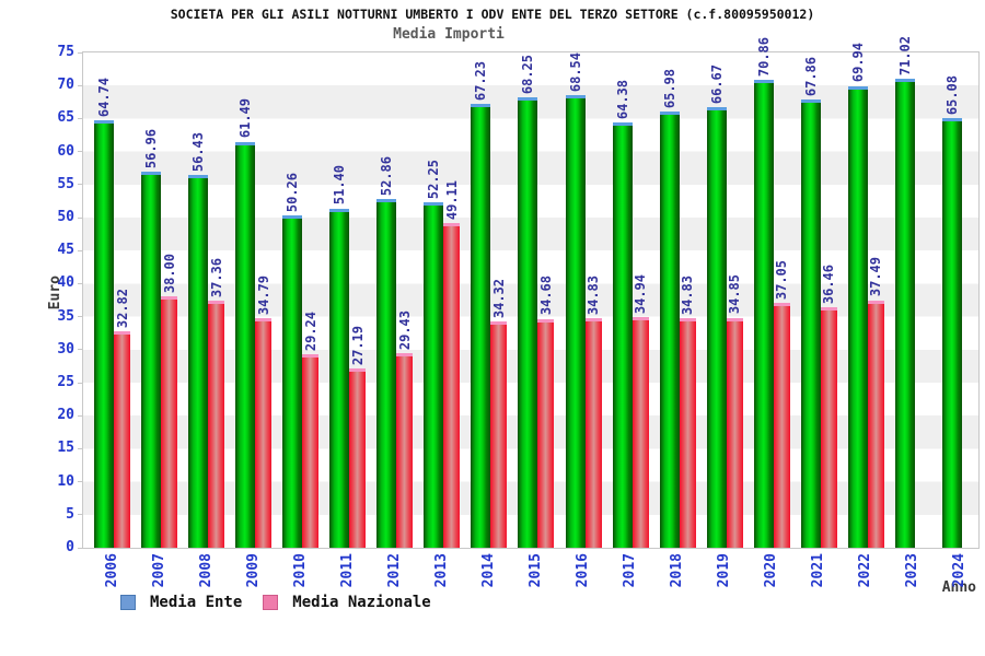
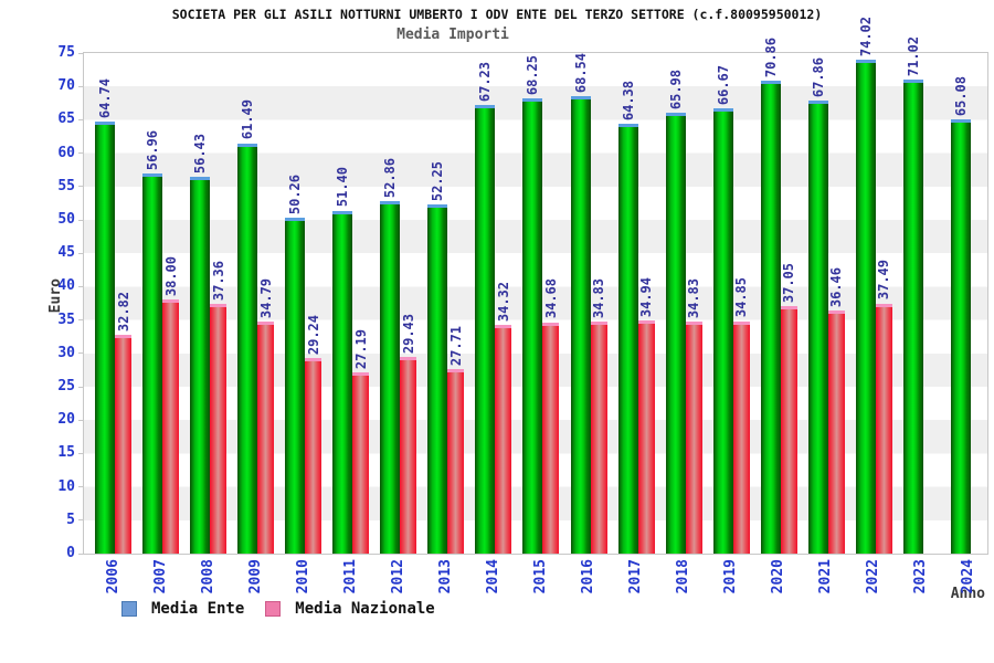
Media Nazionale/2013: 49.11 -> 27.71
Media Ente/2022: 69.94 -> 74.02
